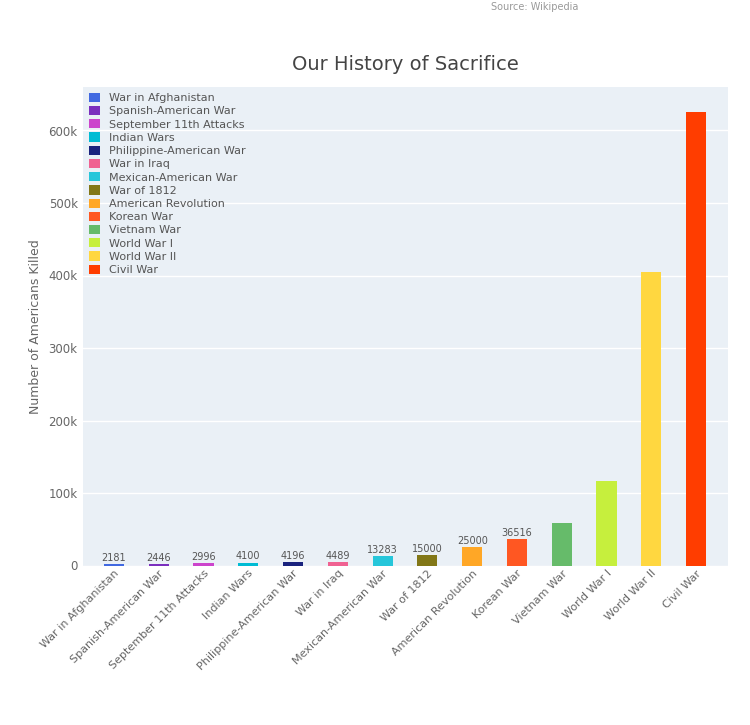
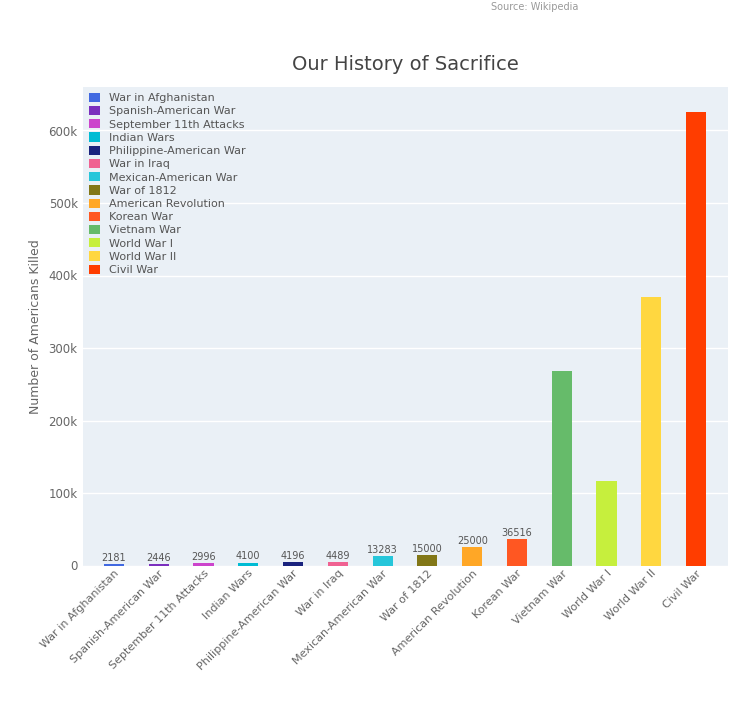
Vietnam War: 58k -> 268k
World War II: 405k -> 370k
